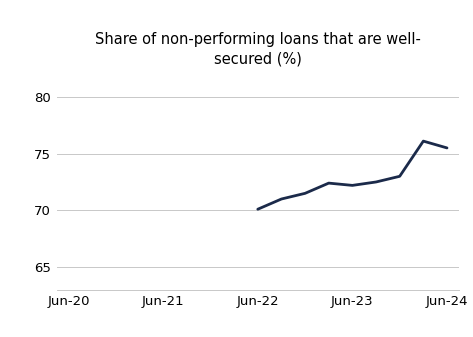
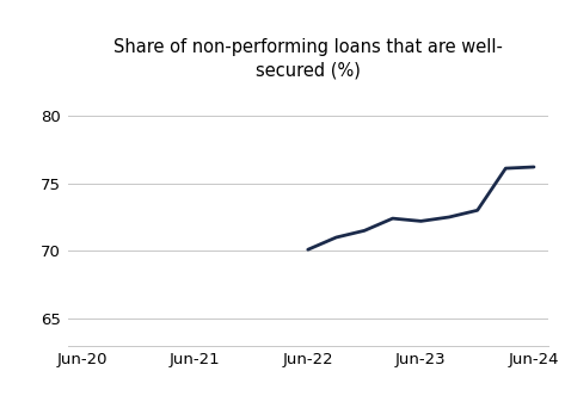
Jun-24: 75.5 -> 76.2
